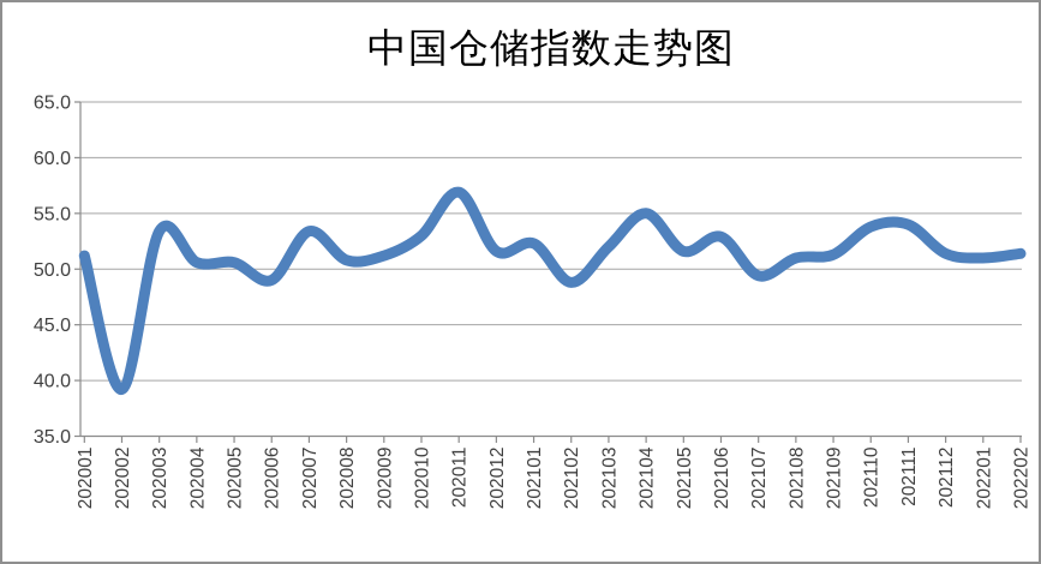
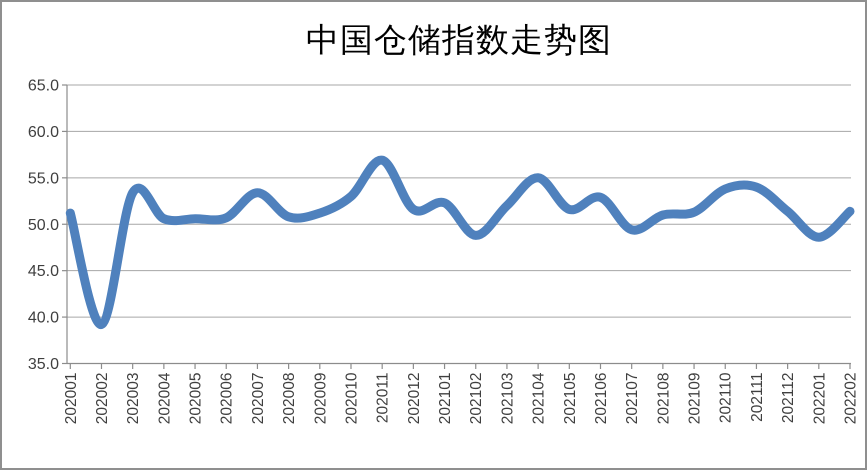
202006: 49 -> 51
202201: 51 -> 49
